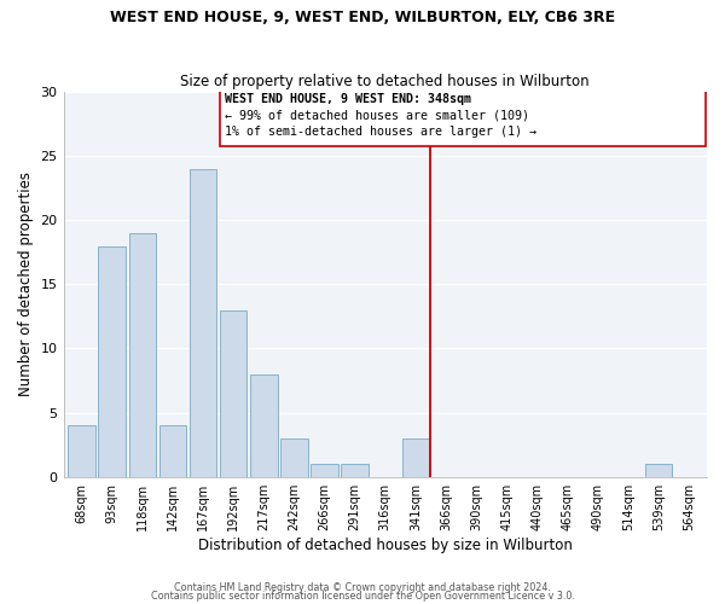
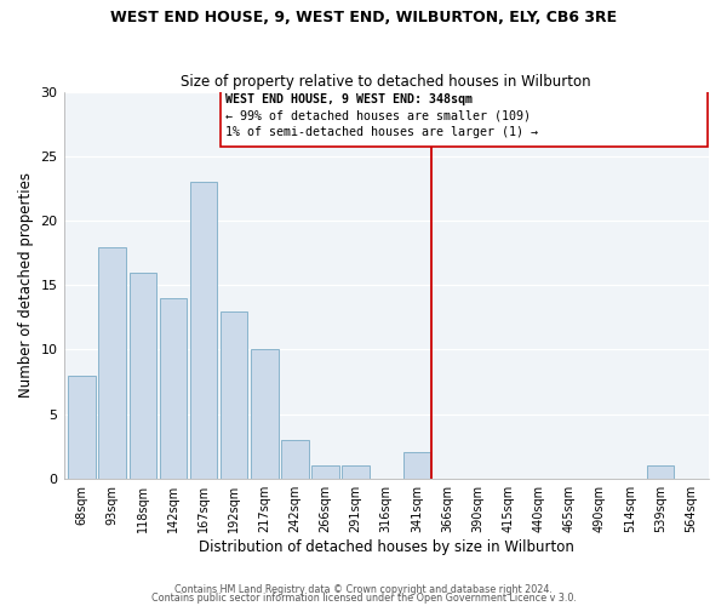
68sqm: 4 -> 8
118sqm: 19 -> 16
142sqm: 4 -> 14
167sqm: 24 -> 23
217sqm: 8 -> 10
341sqm: 3 -> 2
